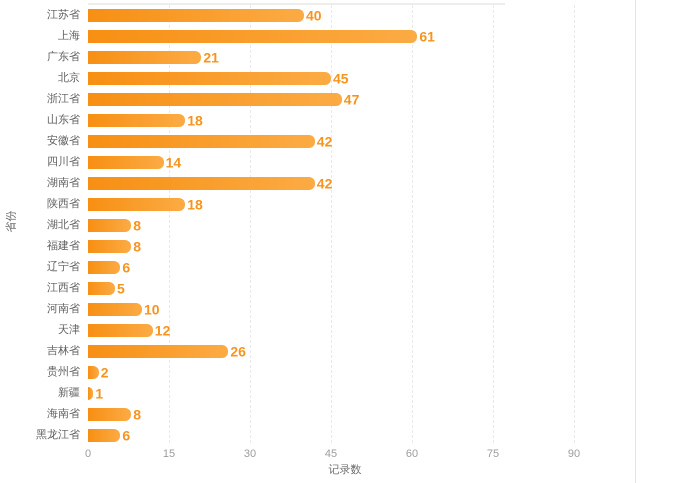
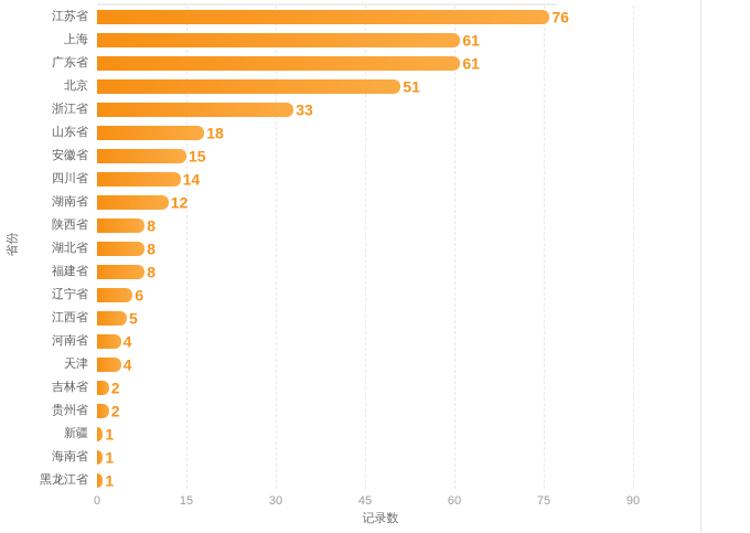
江苏省: 40 -> 76
广东省: 21 -> 61
北京: 45 -> 51
浙江省: 47 -> 33
安徽省: 42 -> 15
湖南省: 42 -> 12
陕西省: 18 -> 8
河南省: 10 -> 4
天津: 12 -> 4
吉林省: 26 -> 2
海南省: 8 -> 1
黑龙江省: 6 -> 1
